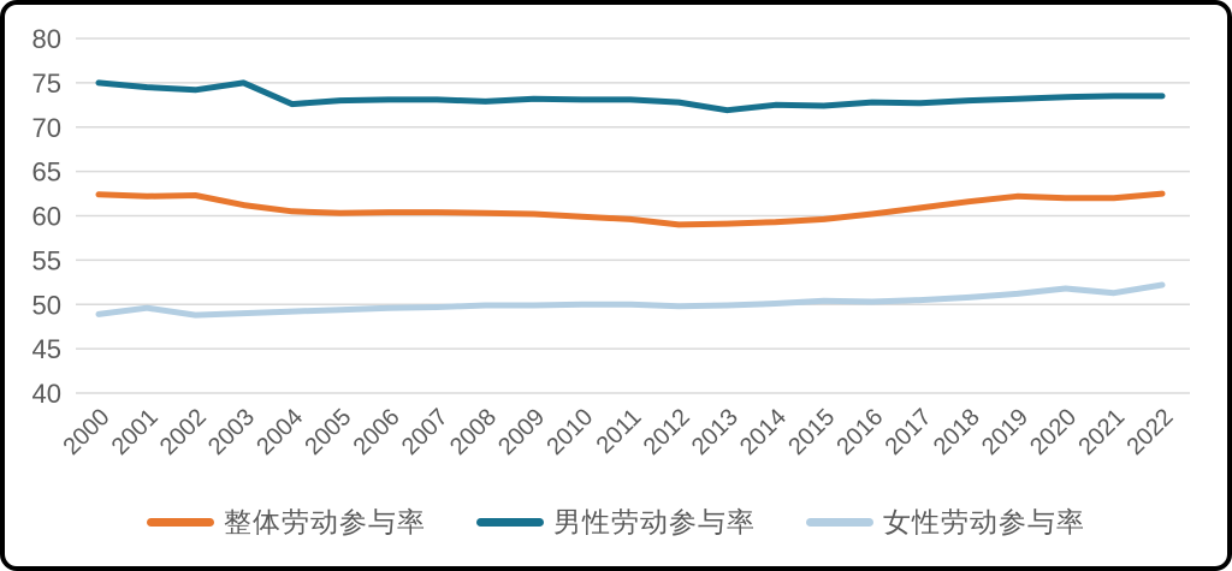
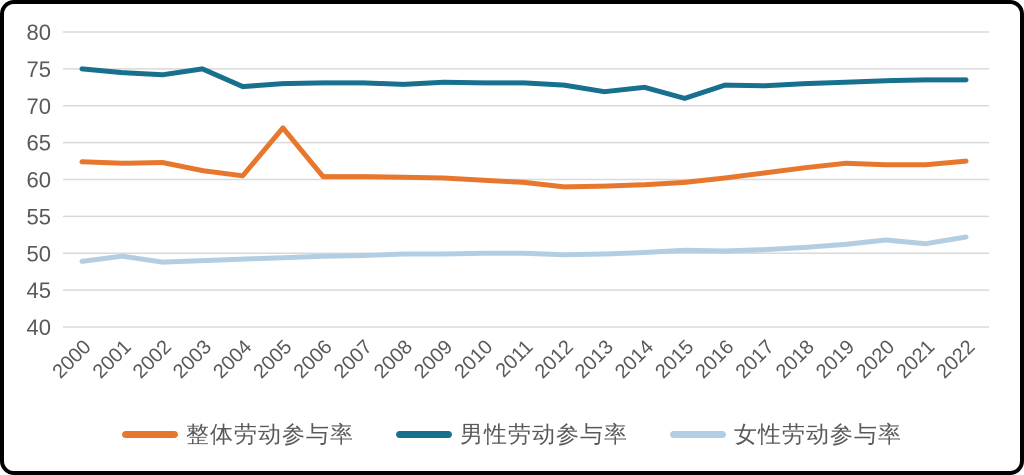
整体劳动参与率/2005: 60 -> 67
男性劳动参与率/2015: 72 -> 71
